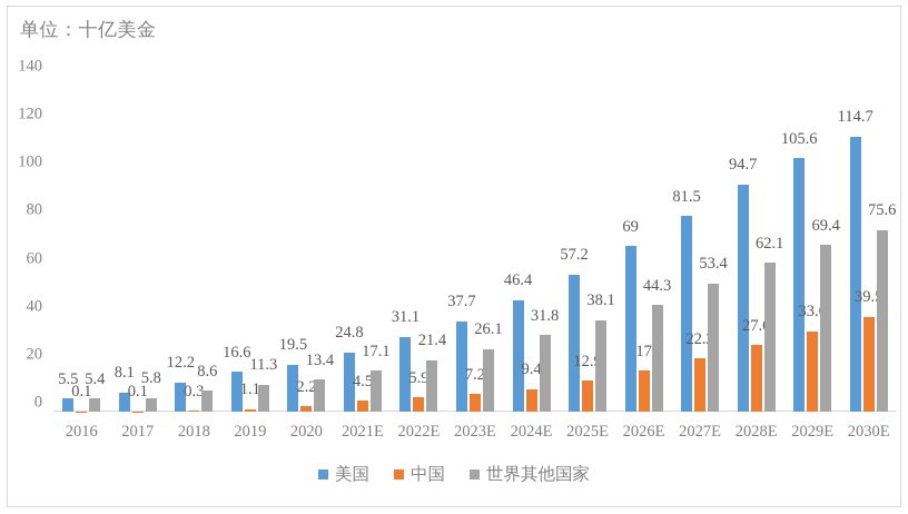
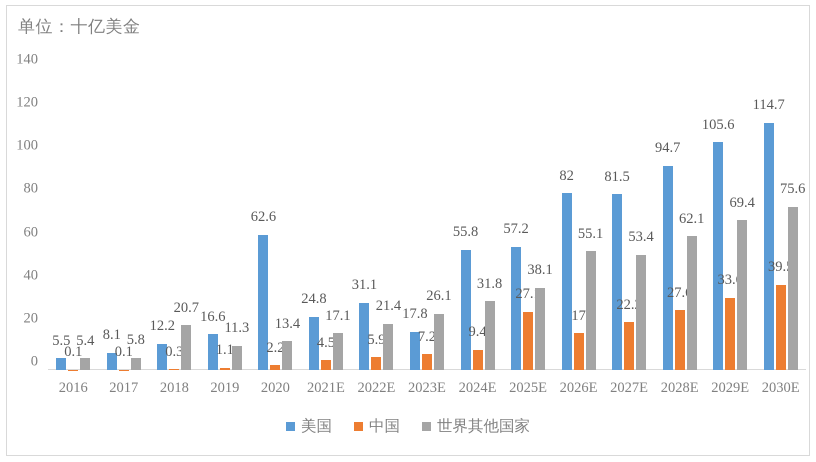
世界其他国家/2018: 8.6 -> 20.7
美国/2020: 19.5 -> 62.6
美国/2023E: 37.7 -> 17.8
美国/2024E: 46.4 -> 55.8
中国/2025E: 12.9 -> 27.1
美国/2026E: 69 -> 82
世界其他国家/2026E: 44.3 -> 55.1
